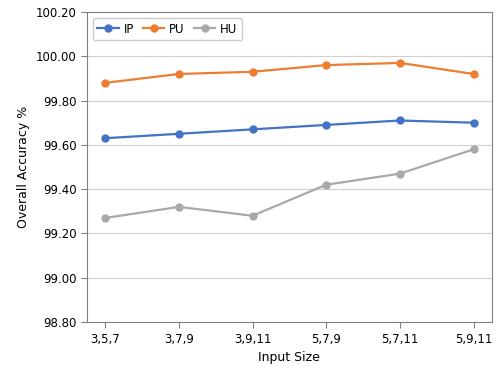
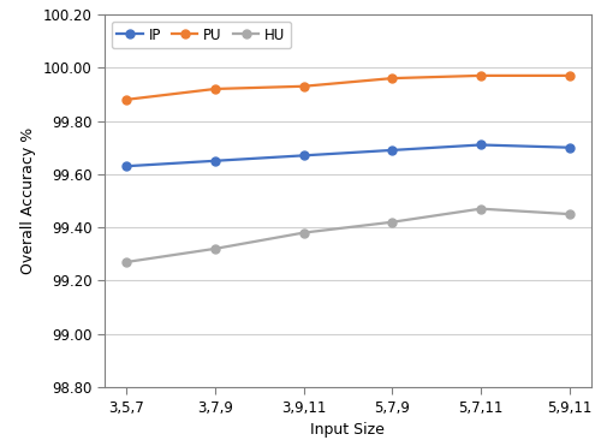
HU/3,9,11: 99.28 -> 99.38
PU/5,9,11: 99.92 -> 99.97
HU/5,9,11: 99.58 -> 99.45
